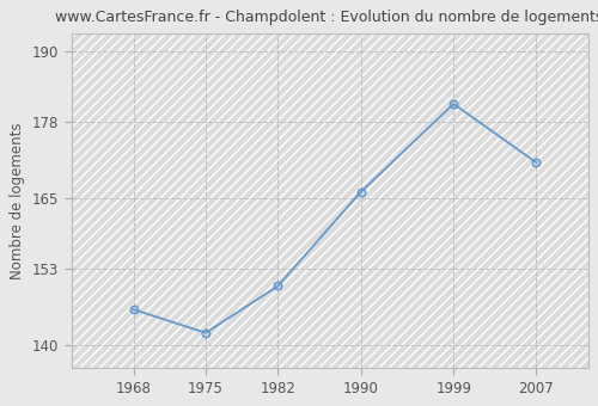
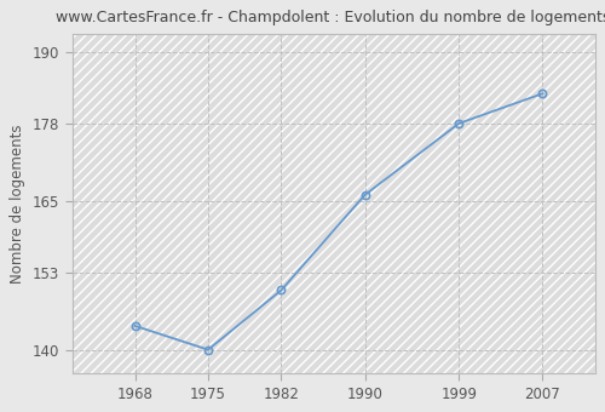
1968: 146 -> 144
1975: 142 -> 140
1999: 181 -> 178
2007: 171 -> 183
